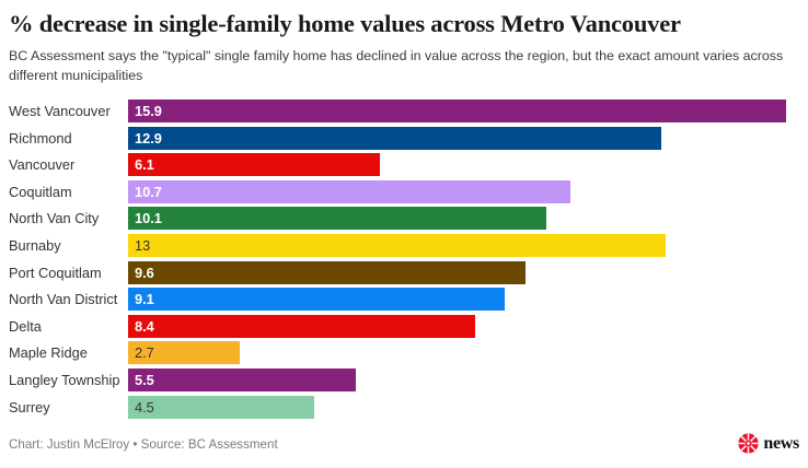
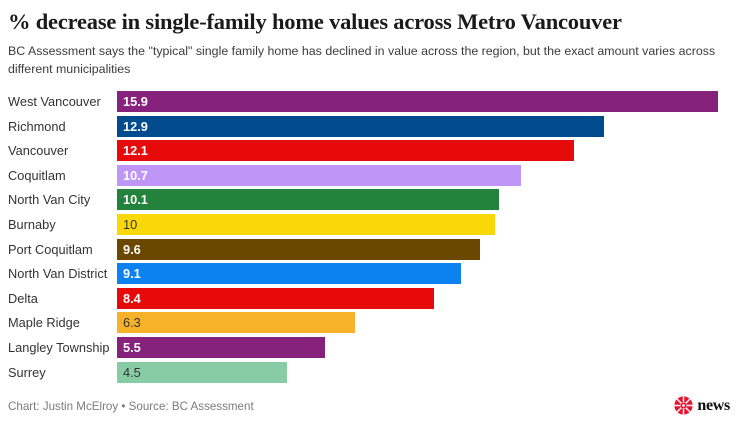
Vancouver: 6.1 -> 12.1
Burnaby: 13 -> 10
Maple Ridge: 2.7 -> 6.3
